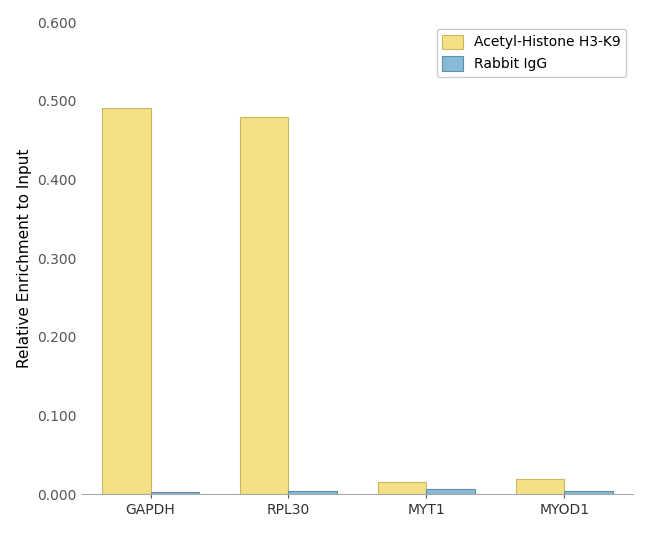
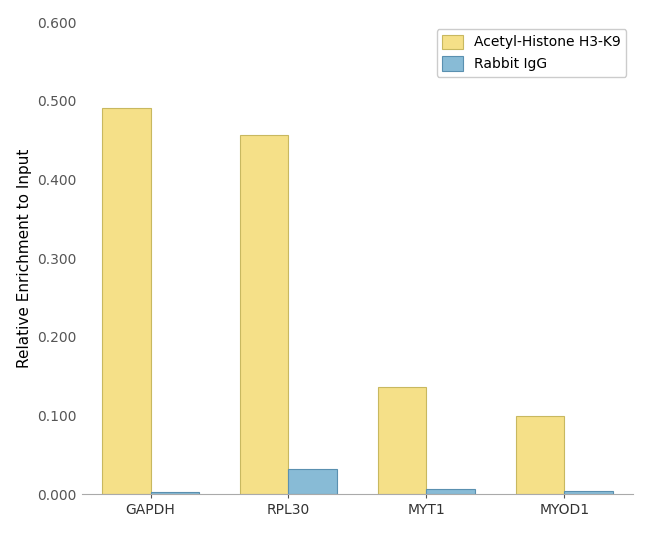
Acetyl-Histone H3-K9/RPL30: 0.479 -> 0.456
Rabbit IgG/RPL30: 0.004 -> 0.032
Acetyl-Histone H3-K9/MYT1: 0.016 -> 0.136
Acetyl-Histone H3-K9/MYOD1: 0.019 -> 0.100
